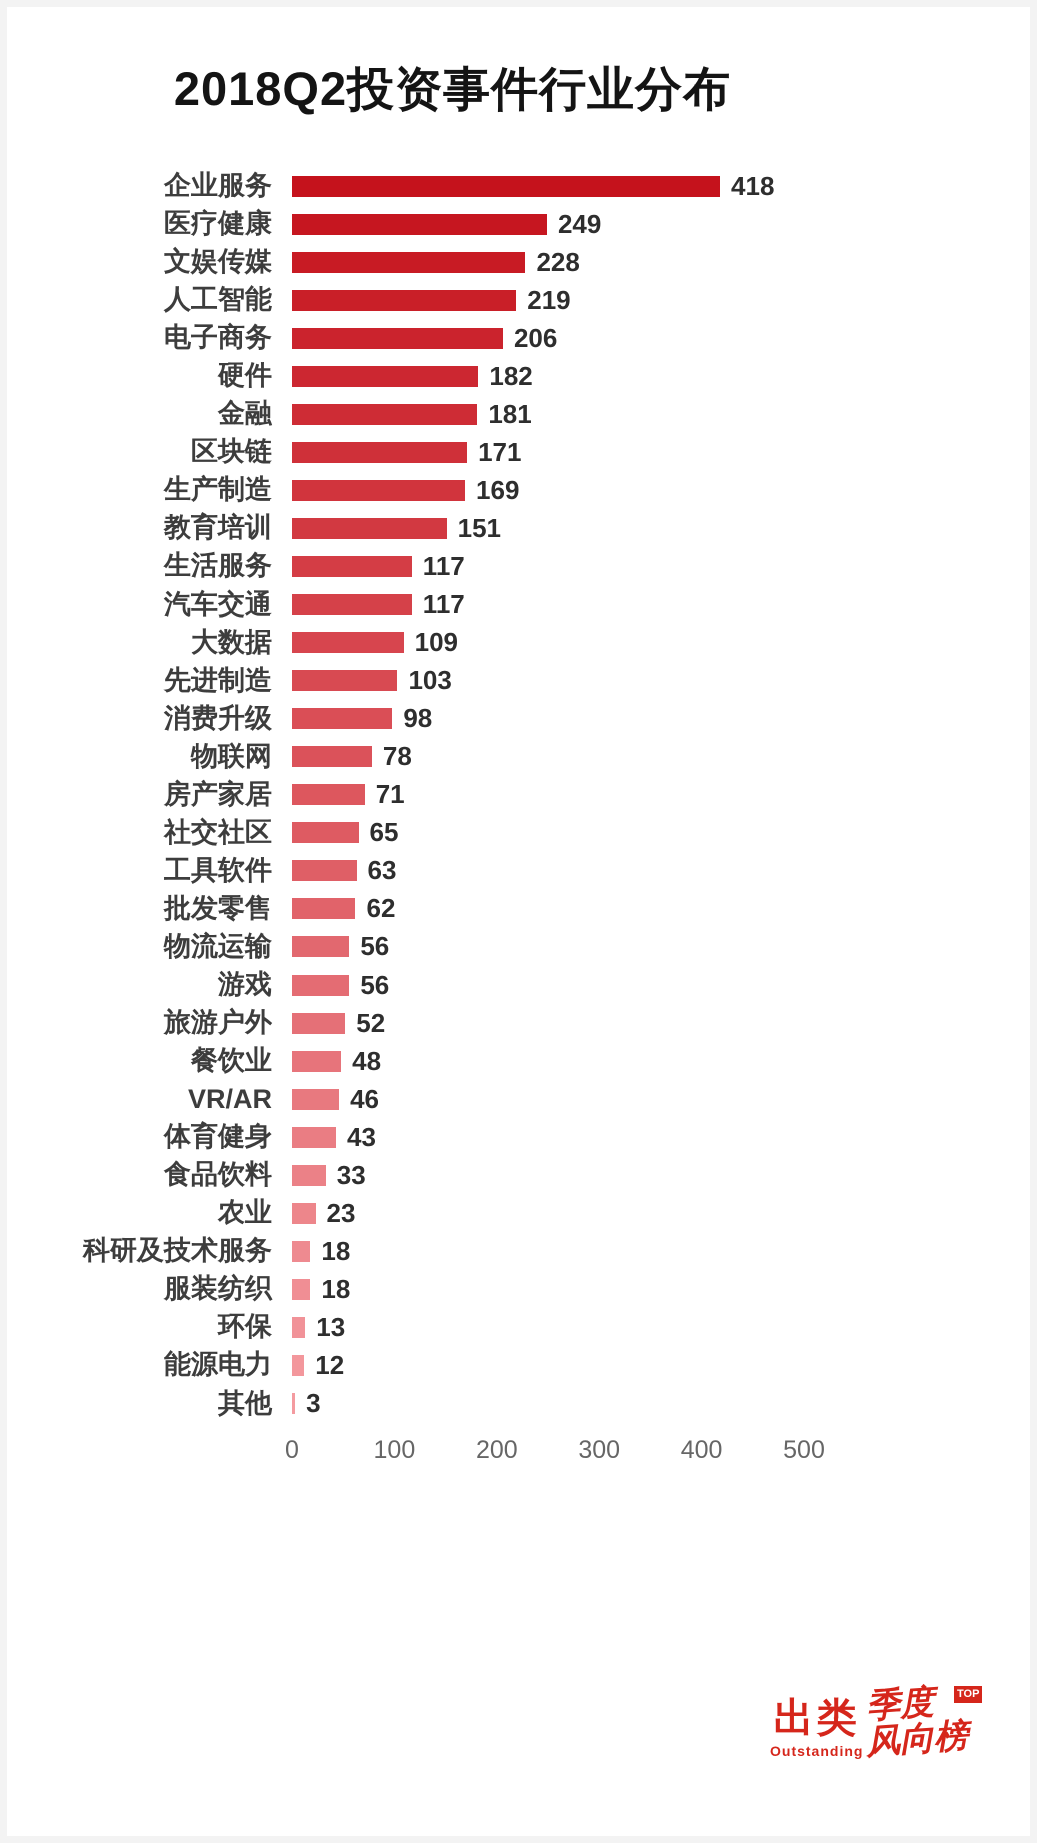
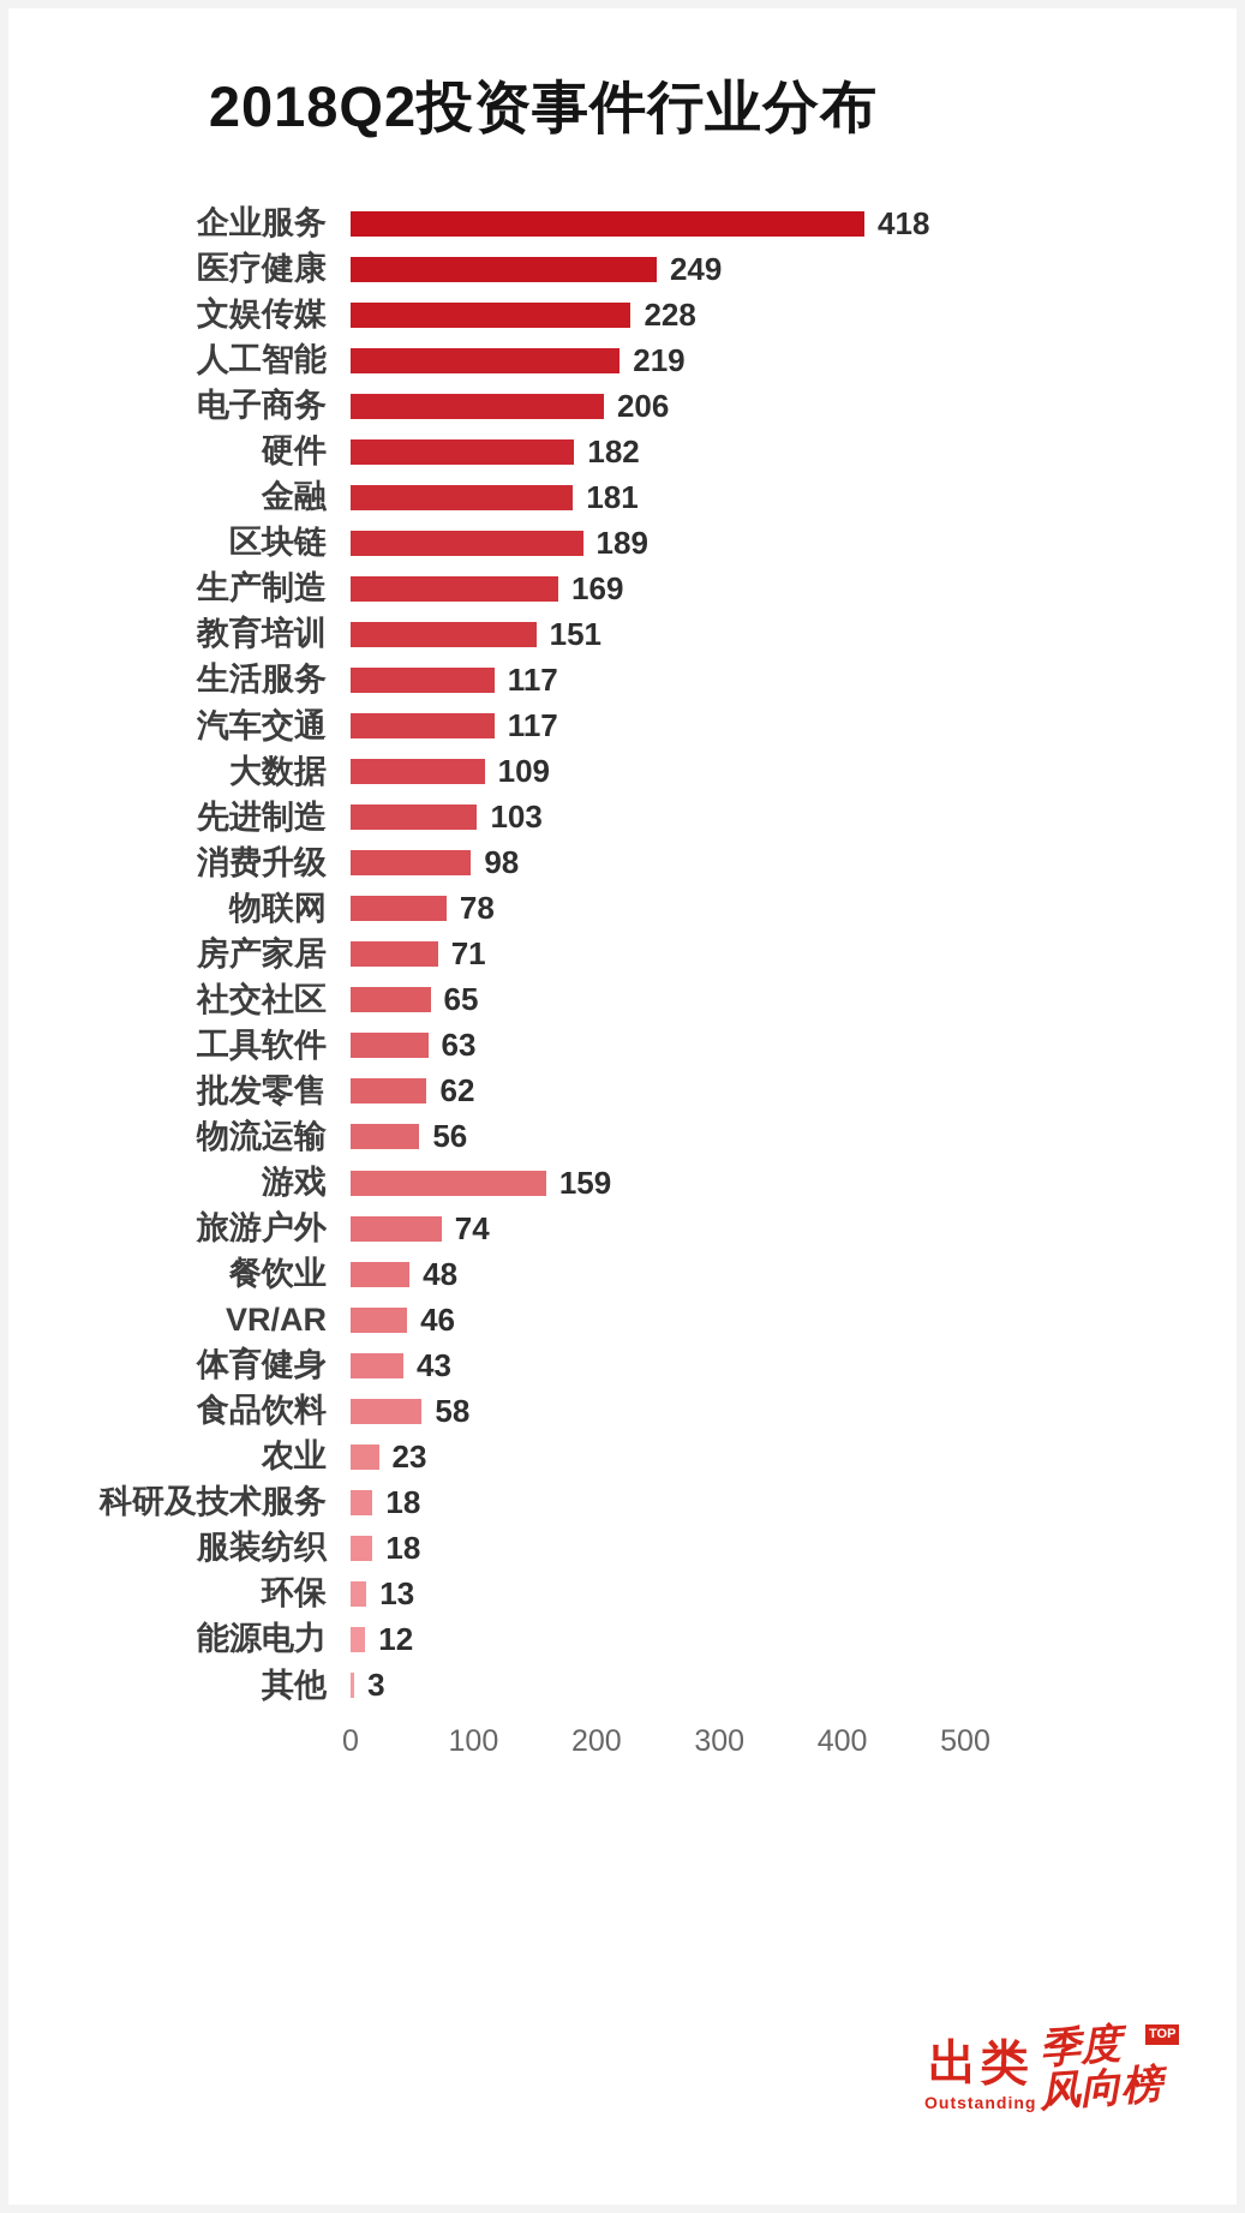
区块链: 171 -> 189
游戏: 56 -> 159
旅游户外: 52 -> 74
食品饮料: 33 -> 58
